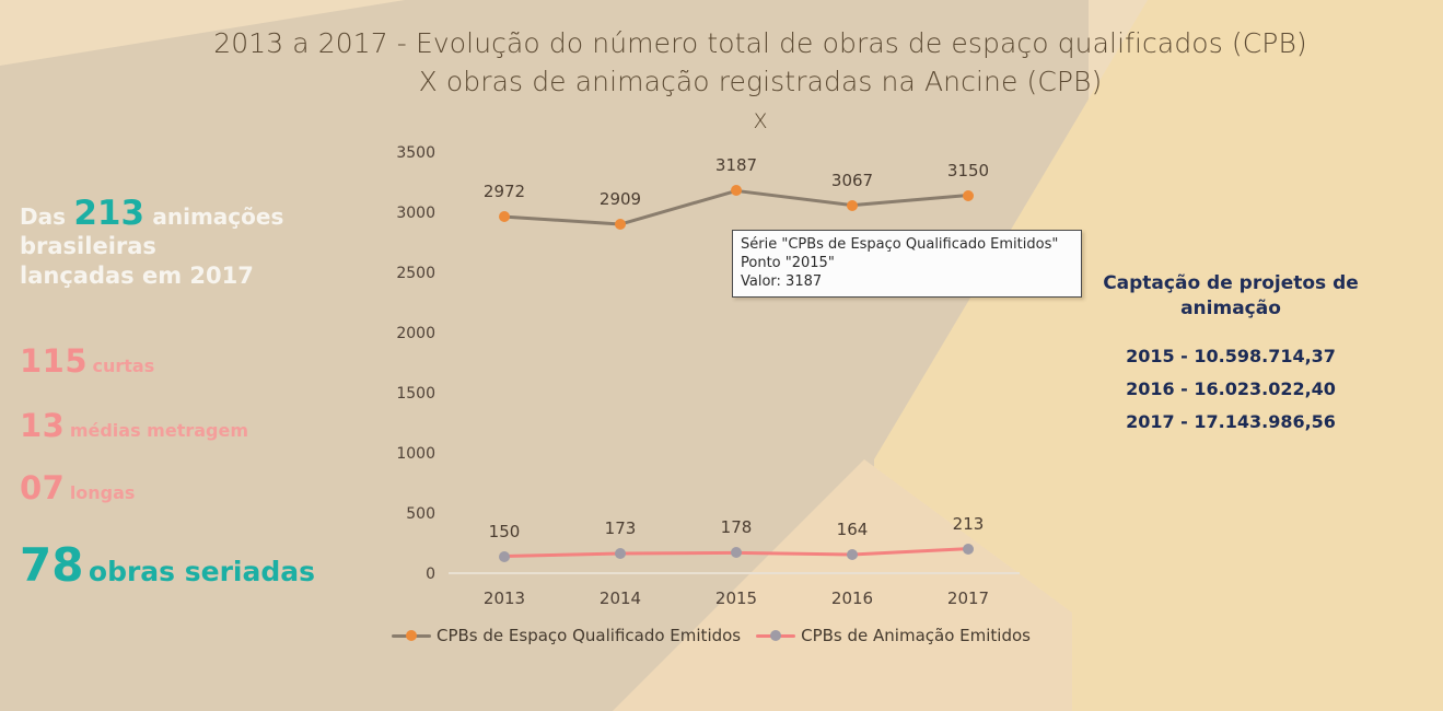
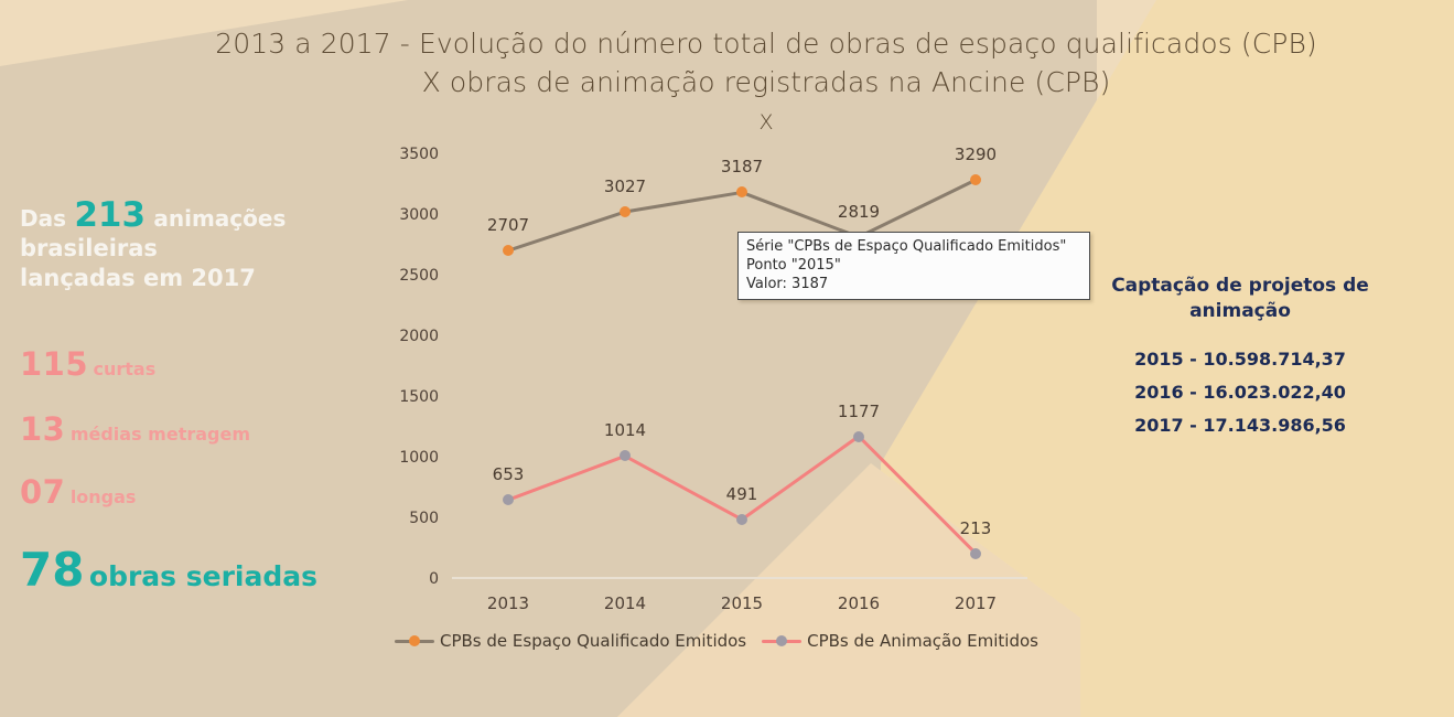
CPBs de Espaço Qualificado Emitidos/2013: 2972 -> 2707
CPBs de Animação Emitidos/2013: 150 -> 653
CPBs de Espaço Qualificado Emitidos/2014: 2909 -> 3027
CPBs de Animação Emitidos/2014: 173 -> 1014
CPBs de Animação Emitidos/2015: 178 -> 491
CPBs de Espaço Qualificado Emitidos/2016: 3067 -> 2819
CPBs de Animação Emitidos/2016: 164 -> 1177
CPBs de Espaço Qualificado Emitidos/2017: 3150 -> 3290
